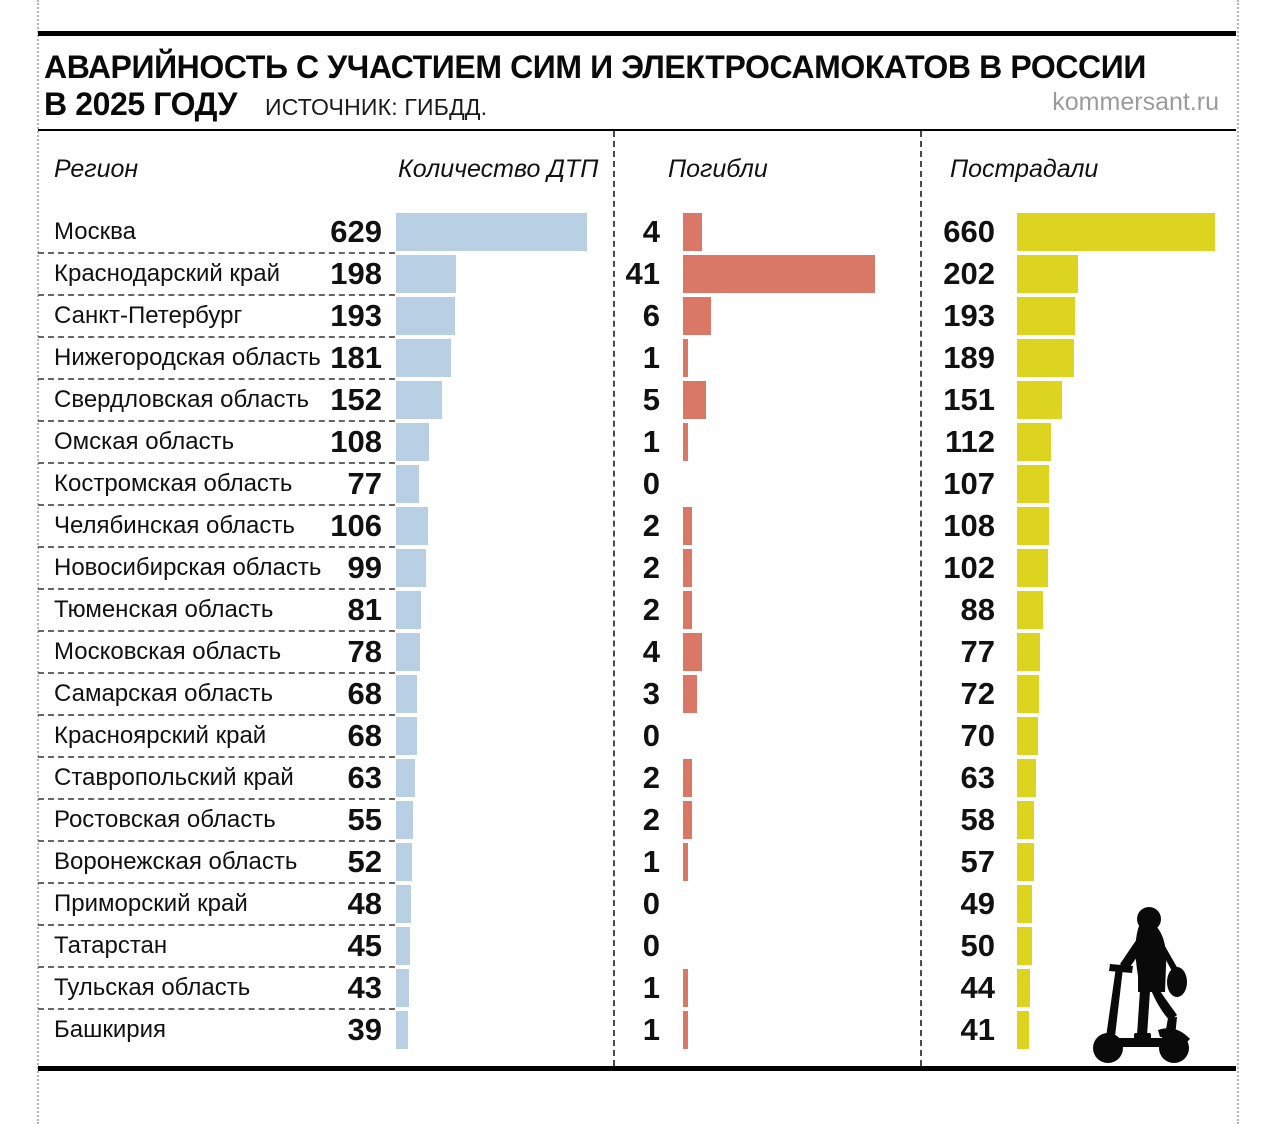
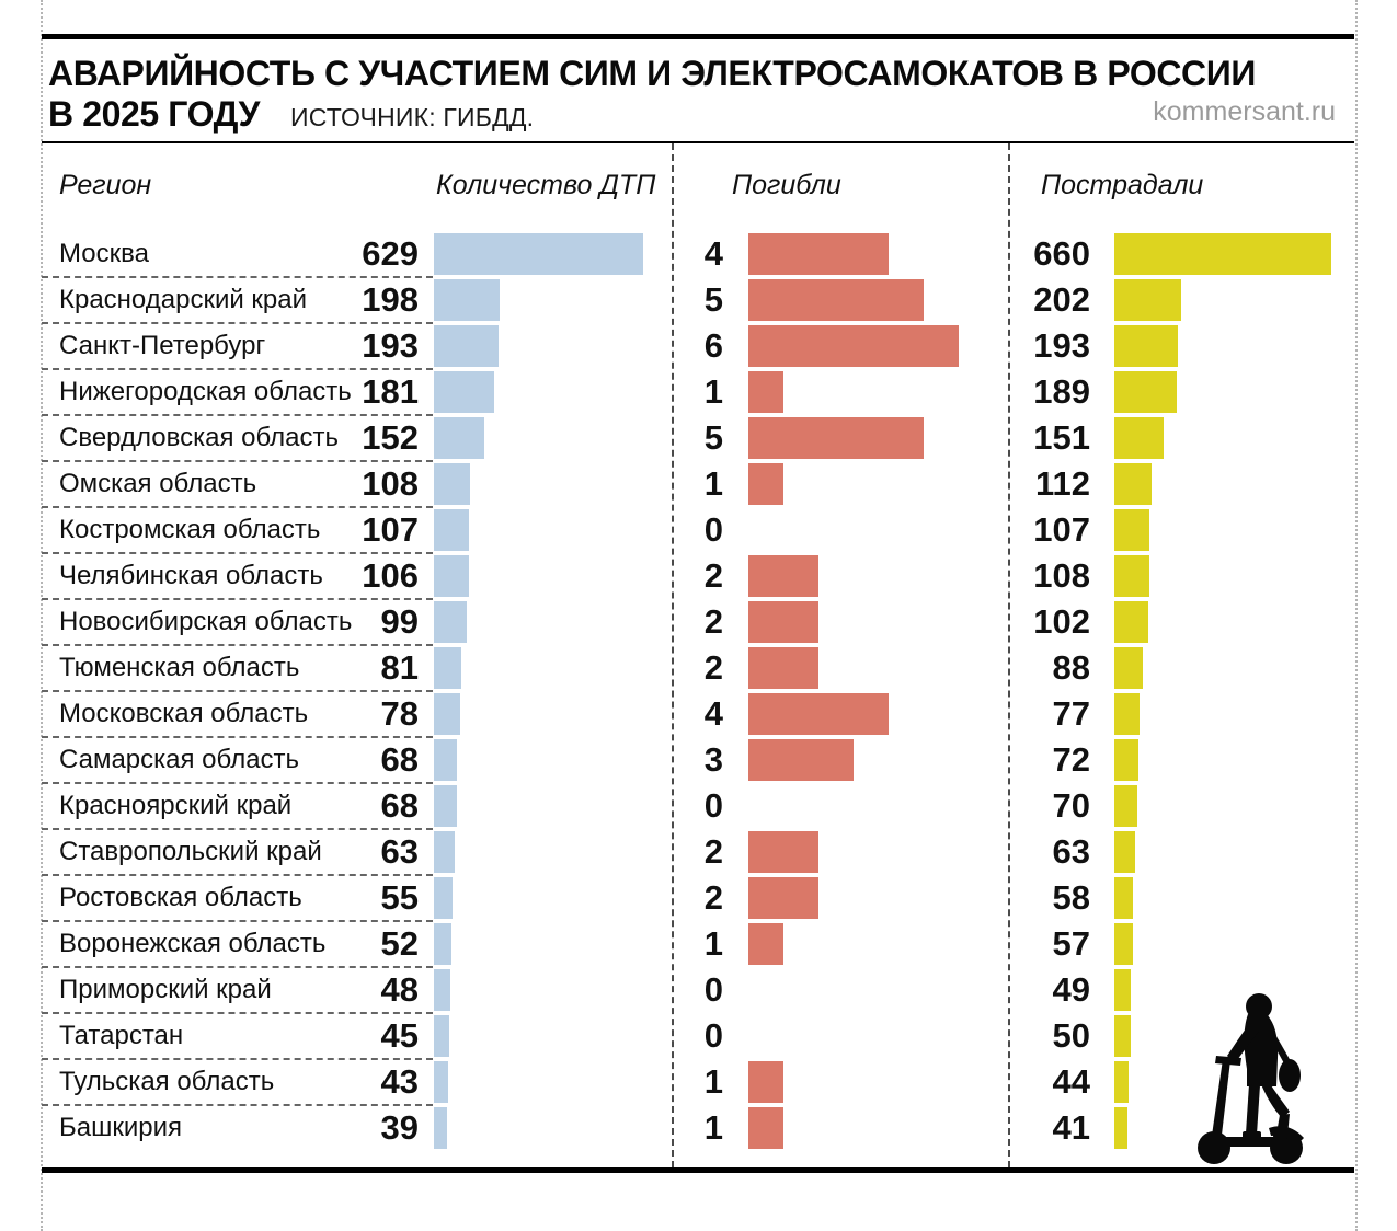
Погибли/Краснодарский край: 41 -> 5
Количество ДТП/Костромская область: 77 -> 107
